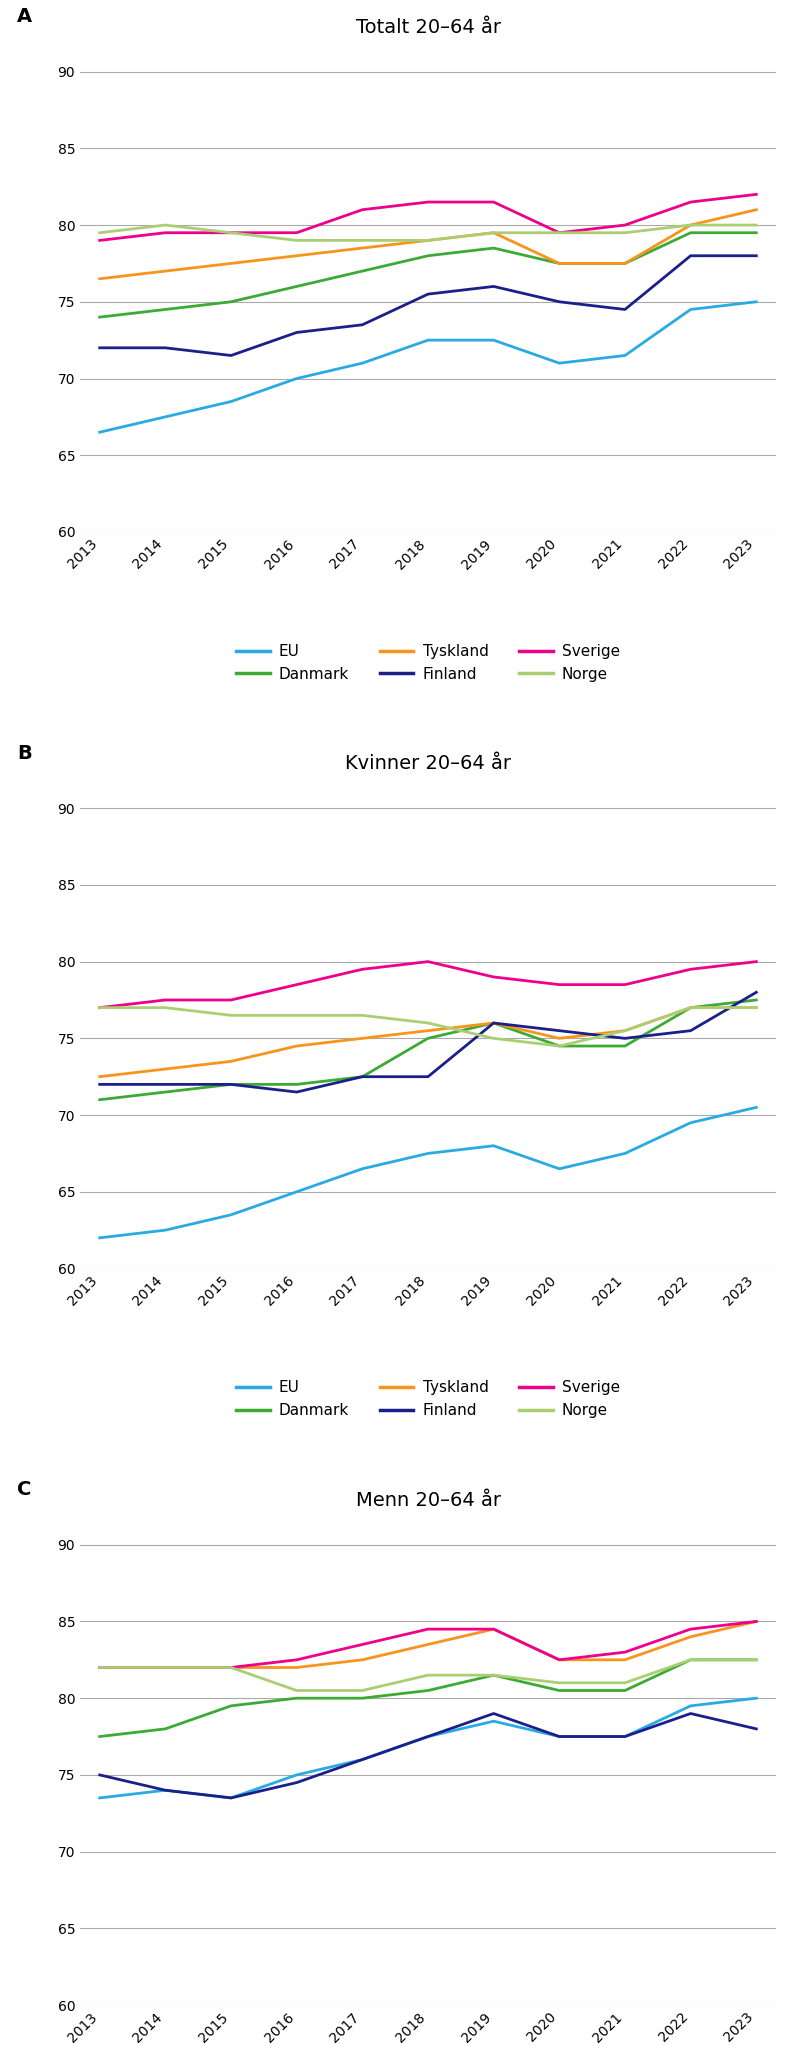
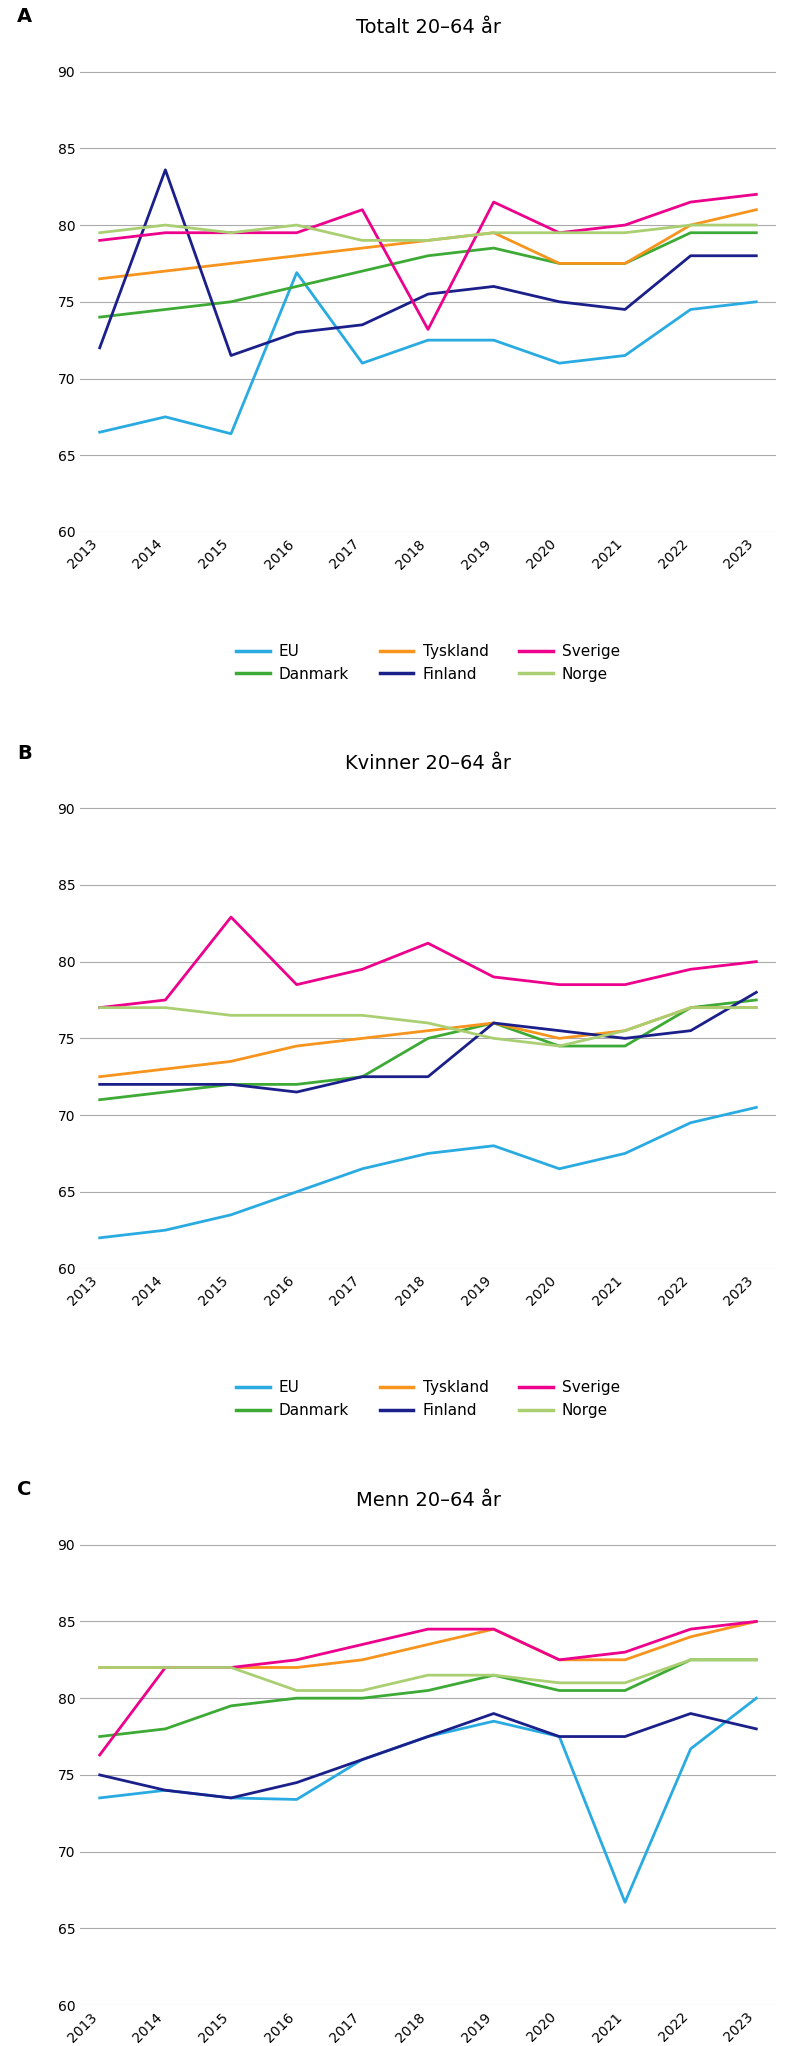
Totalt 20–64 år/Finland/2014: 72.0 -> 83.6
Totalt 20–64 år/EU/2015: 68.5 -> 66.4
Totalt 20–64 år/EU/2016: 70.0 -> 76.9
Totalt 20–64 år/Norge/2016: 79.0 -> 80.0
Totalt 20–64 år/Sverige/2018: 81.5 -> 73.2
Kvinner 20–64 år/Sverige/2015: 77.5 -> 82.9
Kvinner 20–64 år/Sverige/2018: 80.0 -> 81.2
Menn 20–64 år/Sverige/2013: 82.0 -> 76.3
Menn 20–64 år/EU/2016: 75.0 -> 73.4
Menn 20–64 år/EU/2021: 77.5 -> 66.7
Menn 20–64 år/EU/2022: 79.5 -> 76.7
